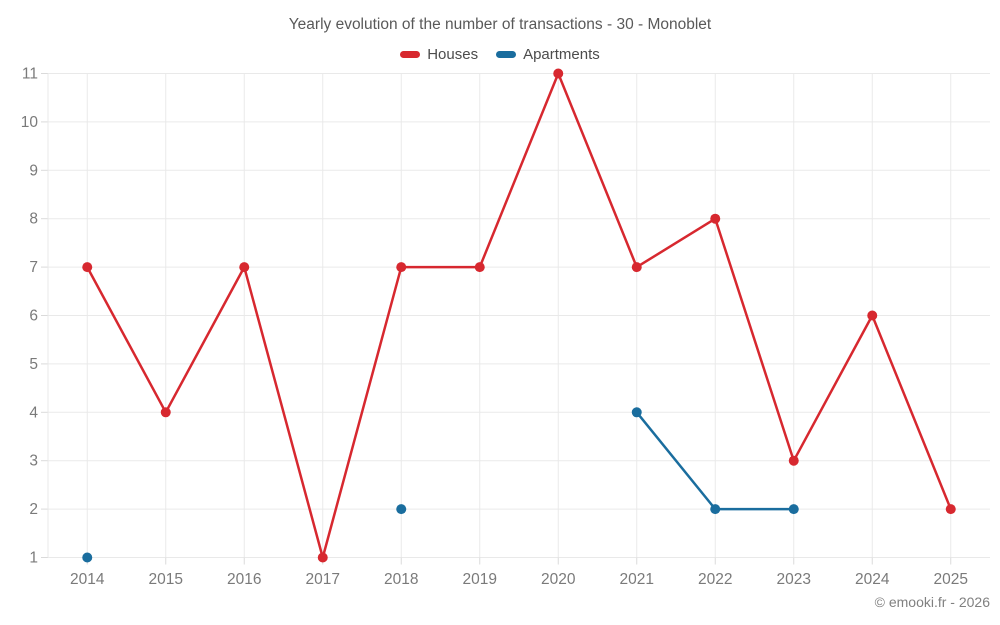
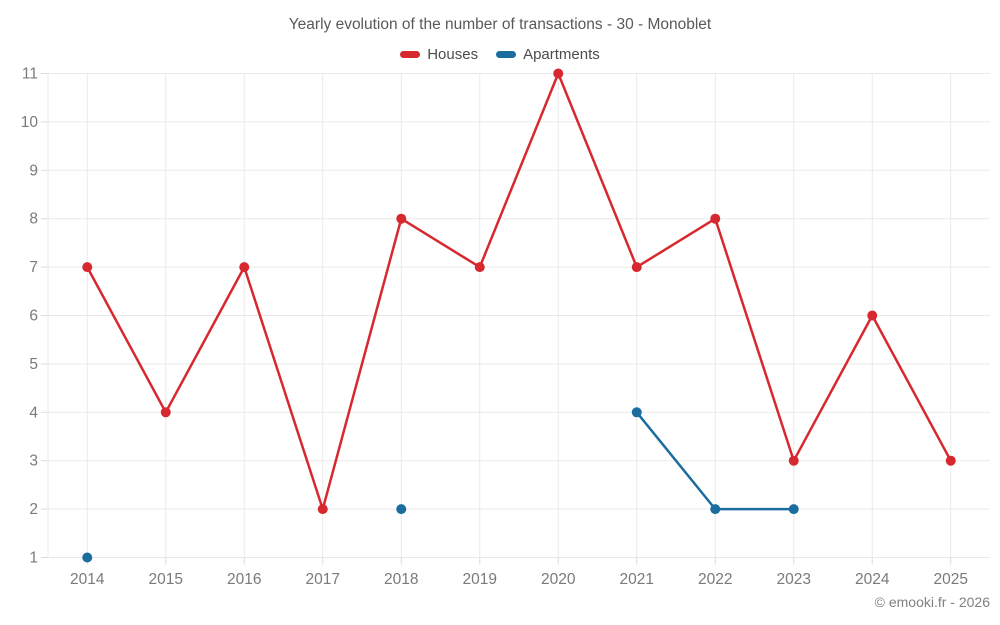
Houses/2017: 1 -> 2
Houses/2018: 7 -> 8
Houses/2025: 2 -> 3
